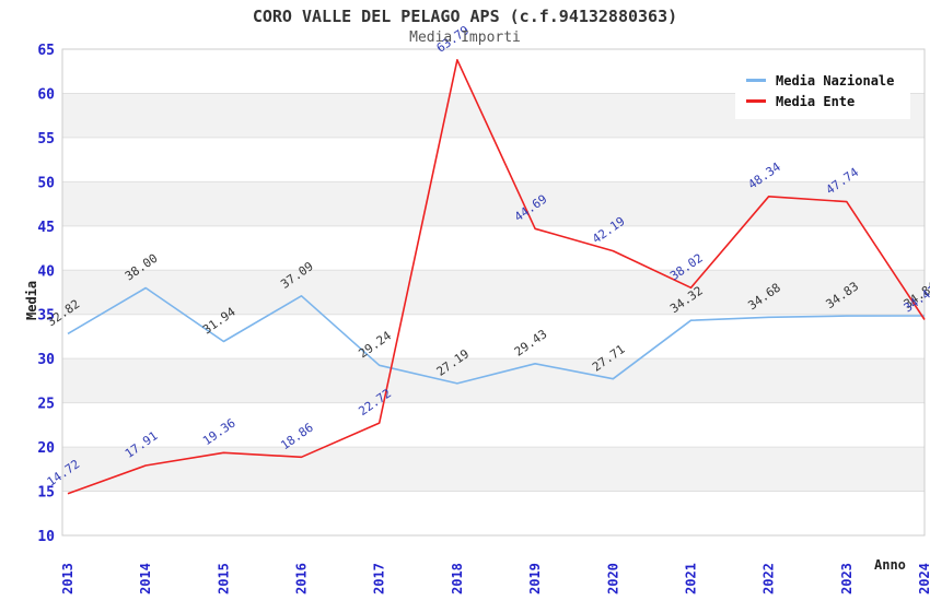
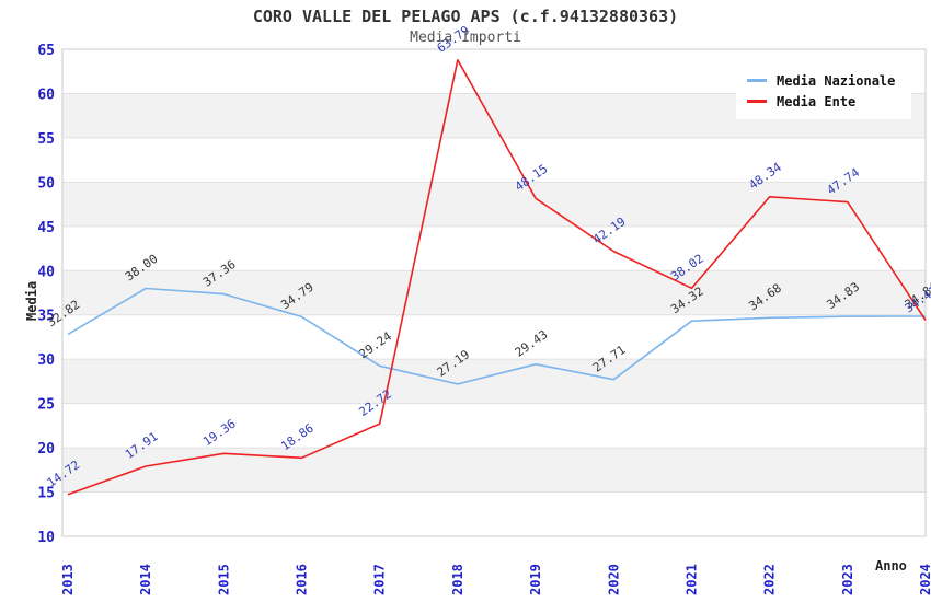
Media Nazionale/2015: 31.94 -> 37.36
Media Nazionale/2016: 37.09 -> 34.79
Media Ente/2019: 44.69 -> 48.15
